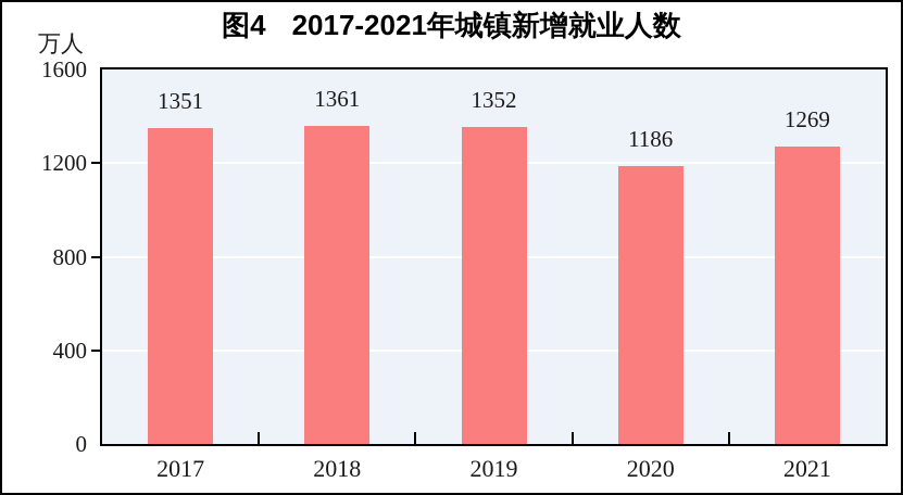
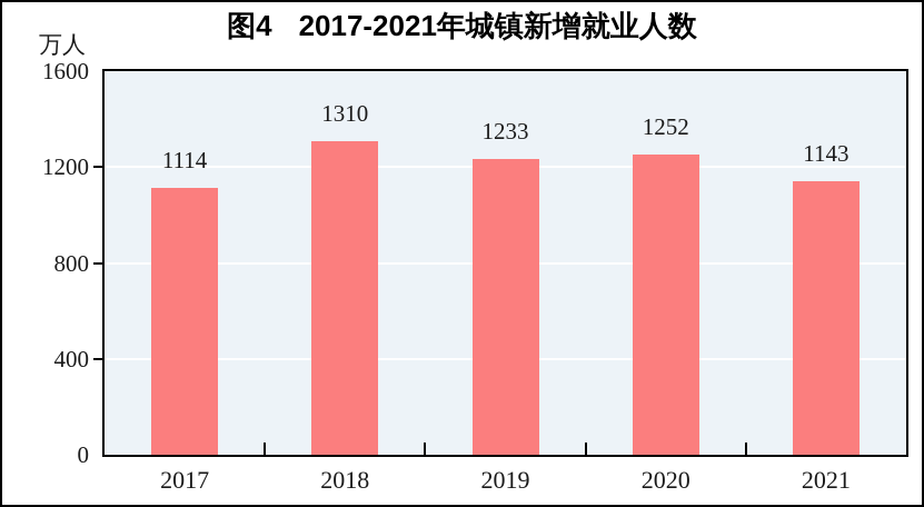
2017: 1351 -> 1114
2018: 1361 -> 1310
2019: 1352 -> 1233
2020: 1186 -> 1252
2021: 1269 -> 1143
